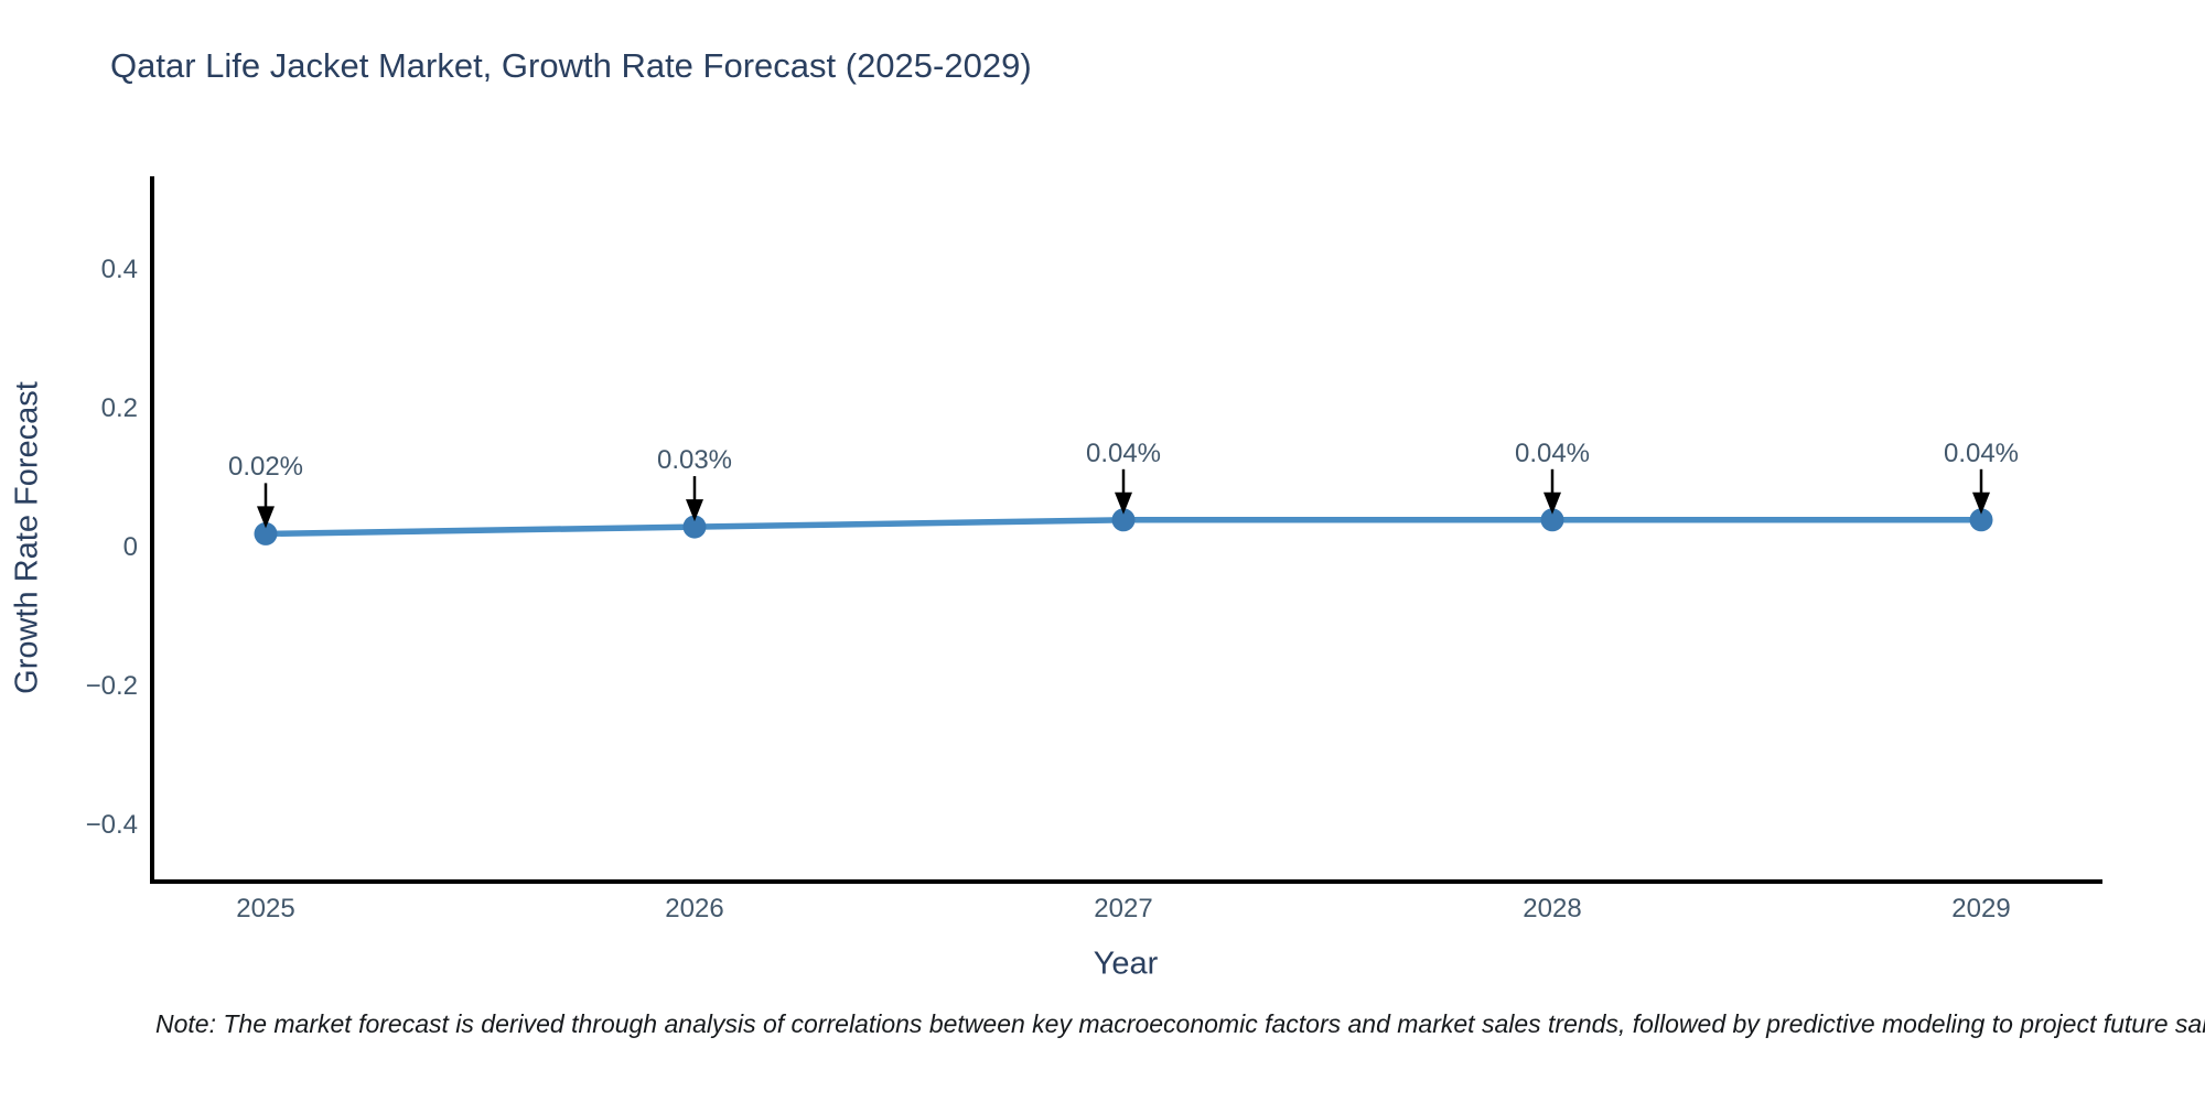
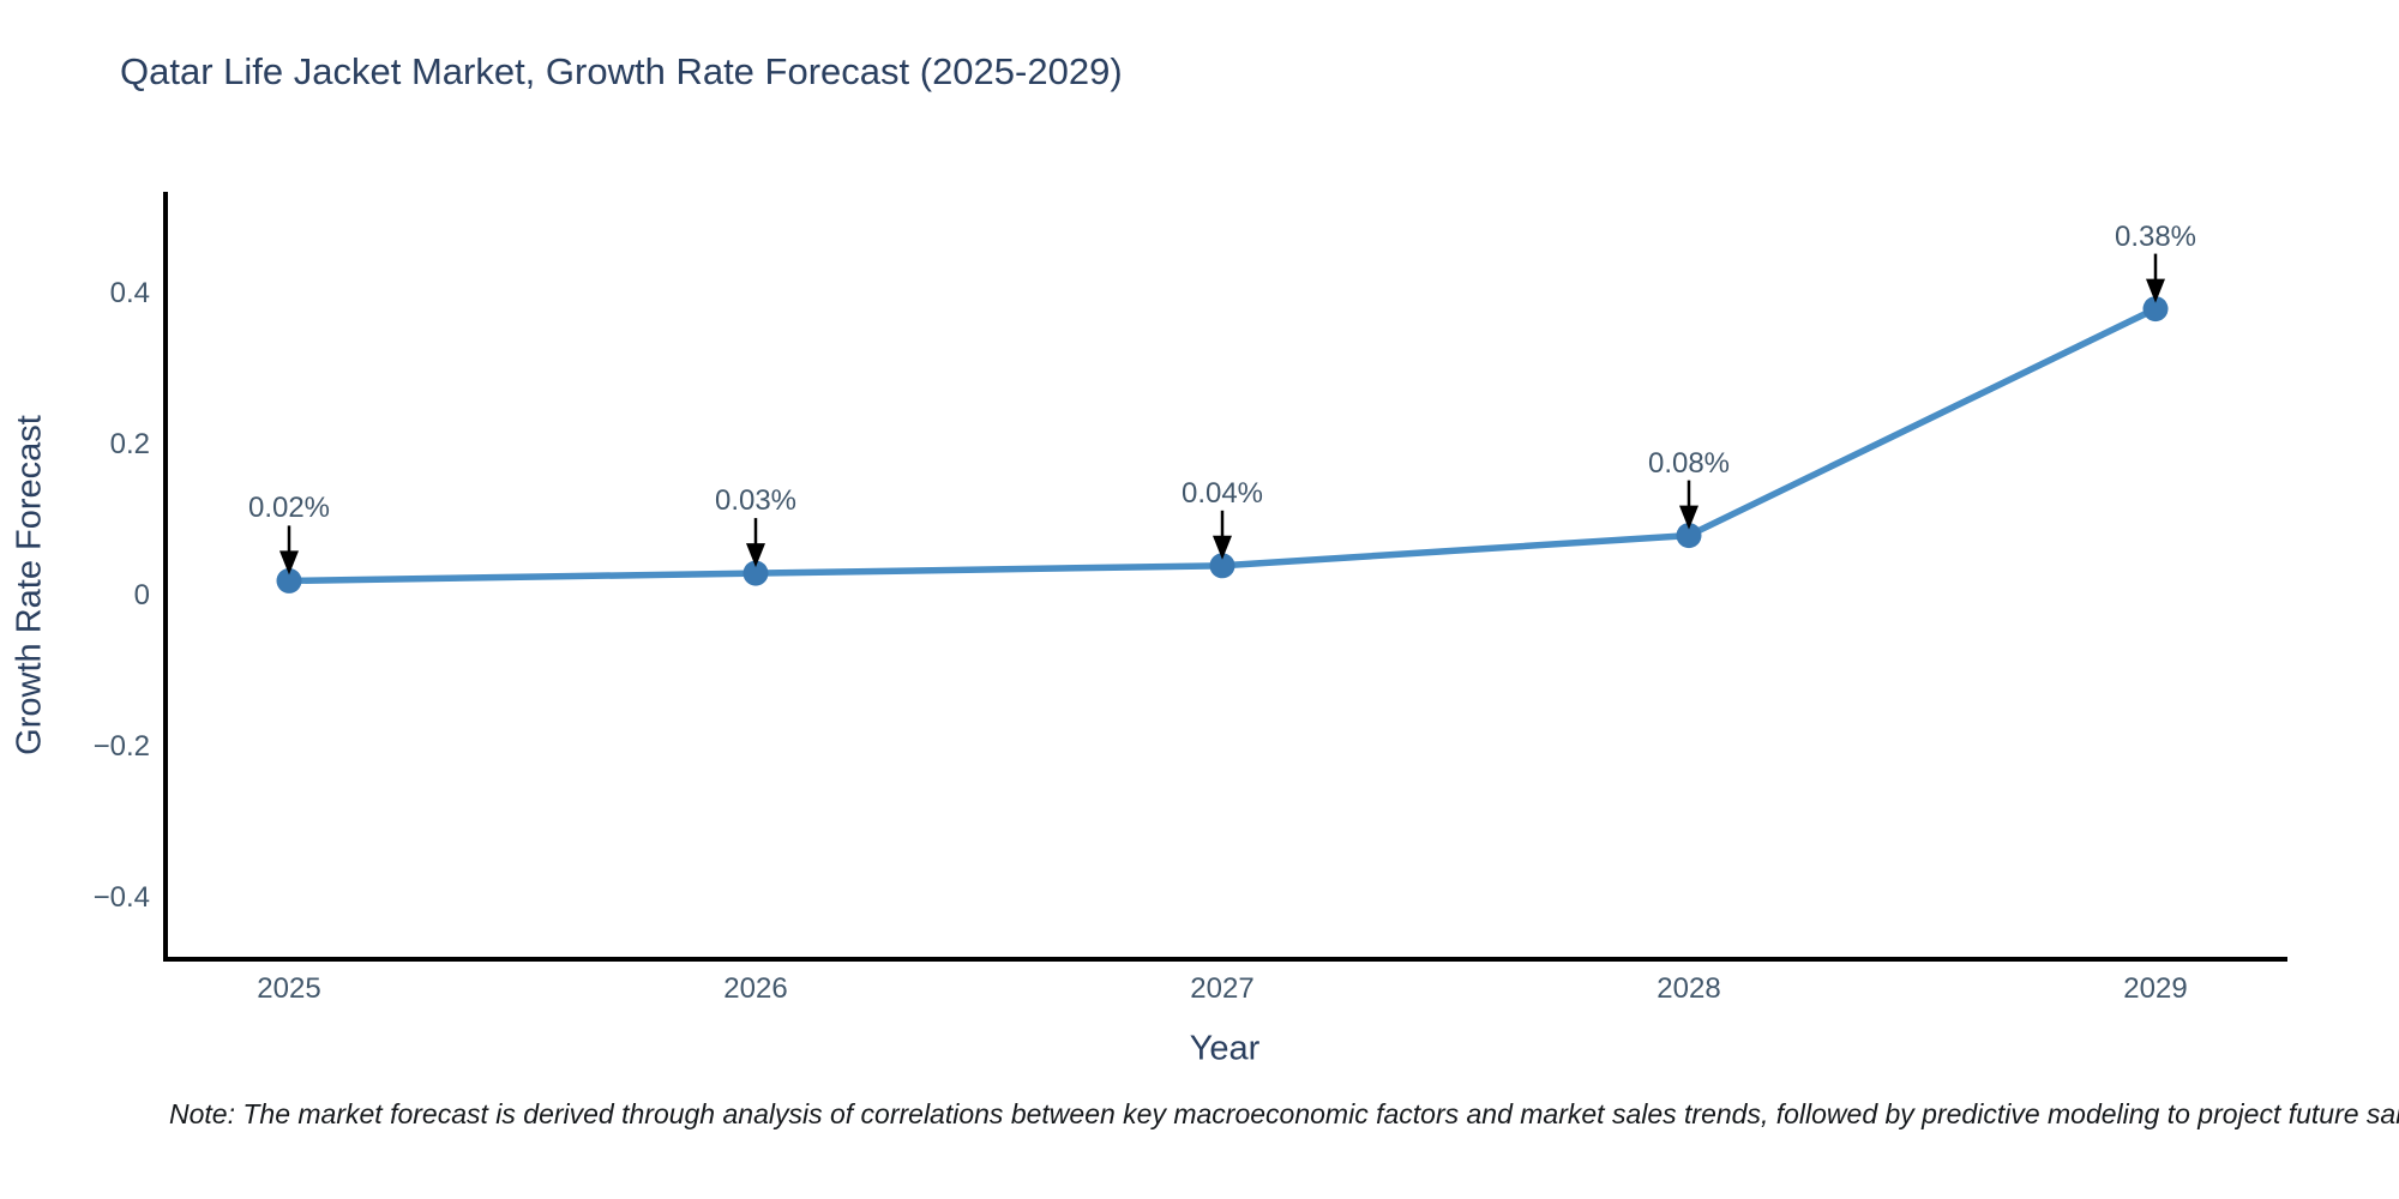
2028: 0.04% -> 0.08%
2029: 0.04% -> 0.38%
